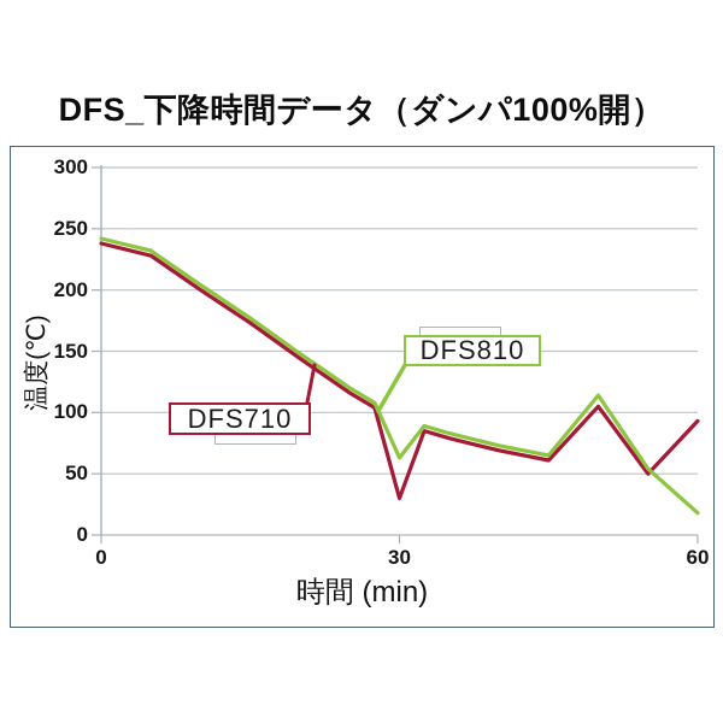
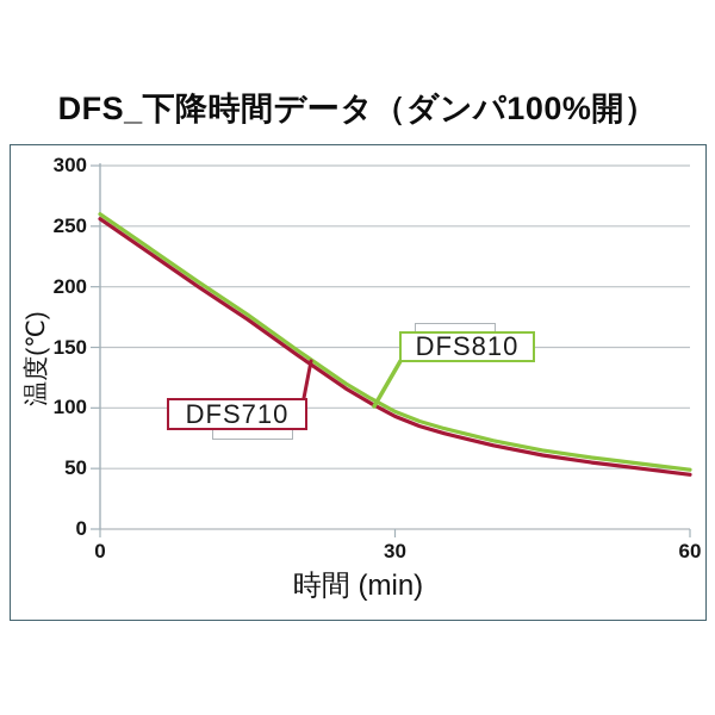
DFS710/0: 238 -> 256
DFS810/0: 242 -> 260
DFS710/30: 30 -> 93
DFS810/30: 63 -> 97
DFS710/50: 105 -> 55
DFS810/50: 114 -> 59
DFS710/60: 93 -> 45
DFS810/60: 18 -> 49
